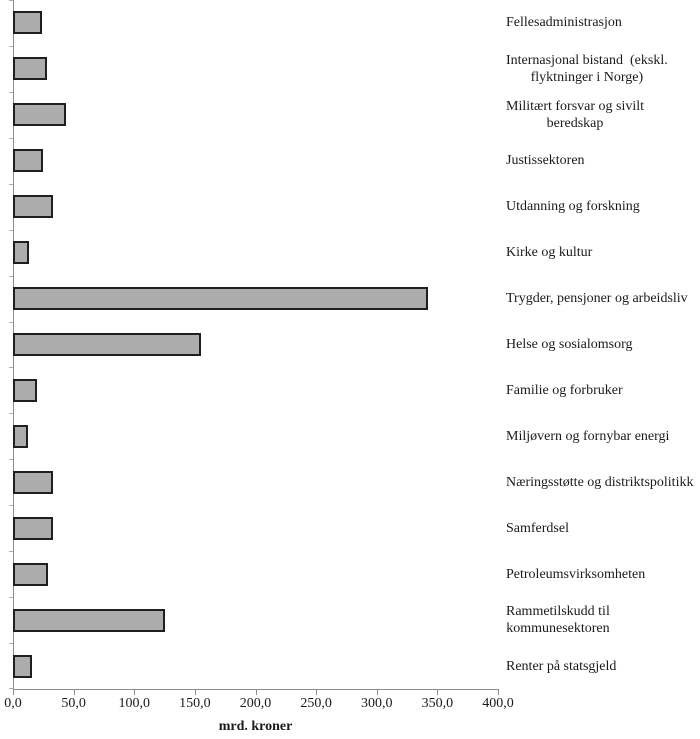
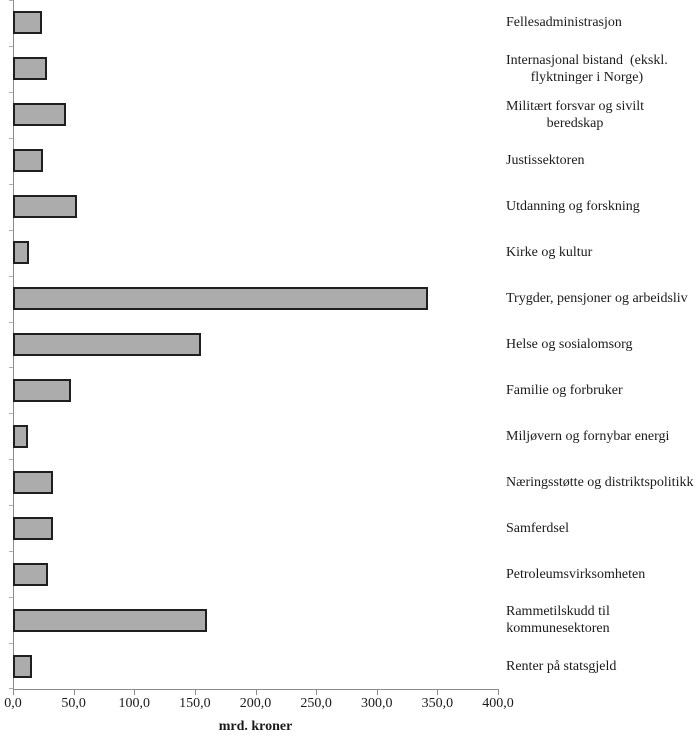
Utdanning og forskning: 33 -> 53
Familie og forbruker: 20 -> 48
Rammetilskudd til kommunesektoren: 125 -> 160
